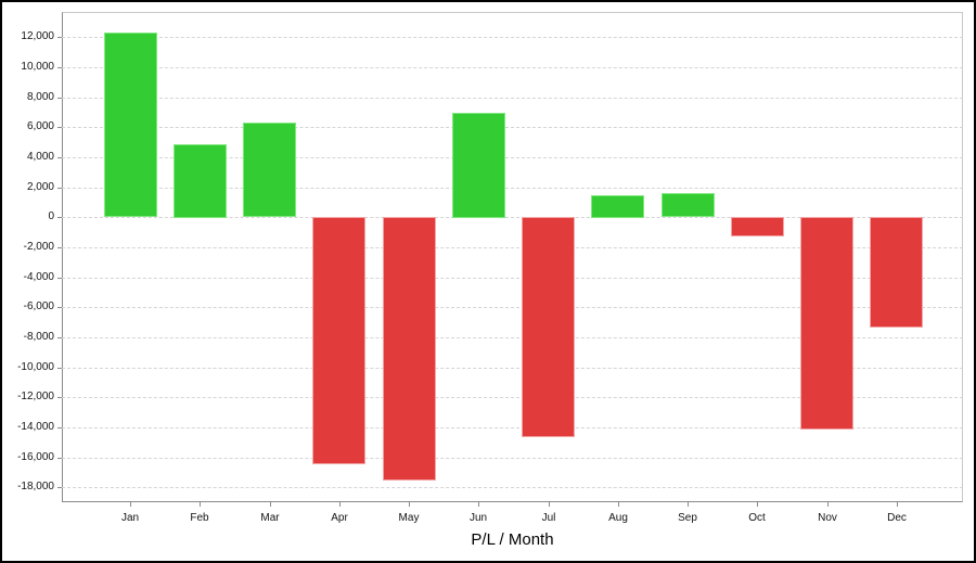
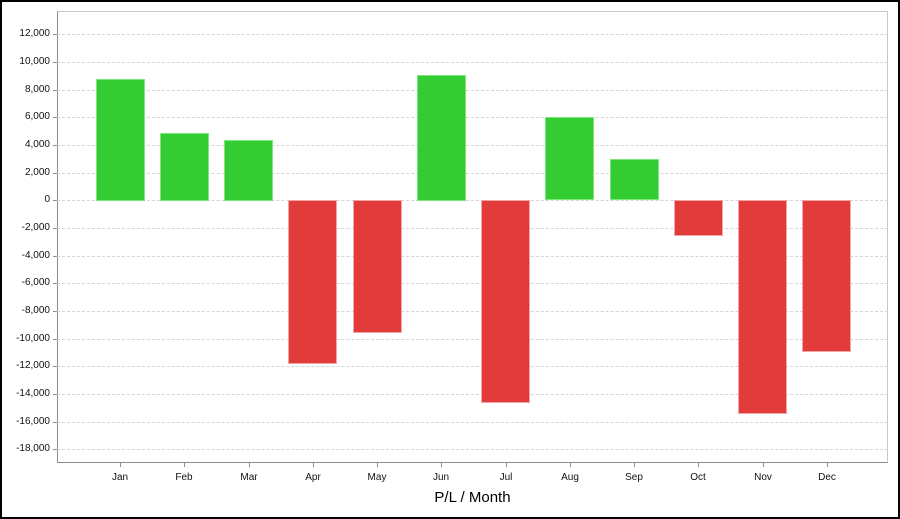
Jan: 12300 -> 8800
Mar: 6300 -> 4400
Apr: -16500 -> -11900
May: -17600 -> -9600
Jun: 7000 -> 9100
Aug: 1500 -> 6000
Sep: 1600 -> 3000
Oct: -1300 -> -2600
Nov: -14200 -> -15500
Dec: -7400 -> -11000
